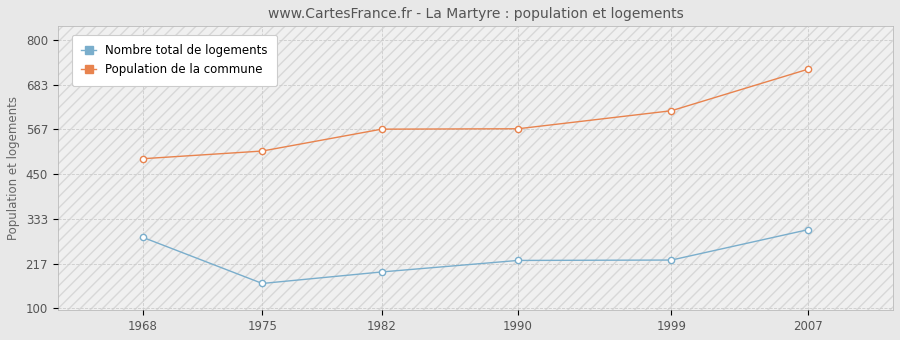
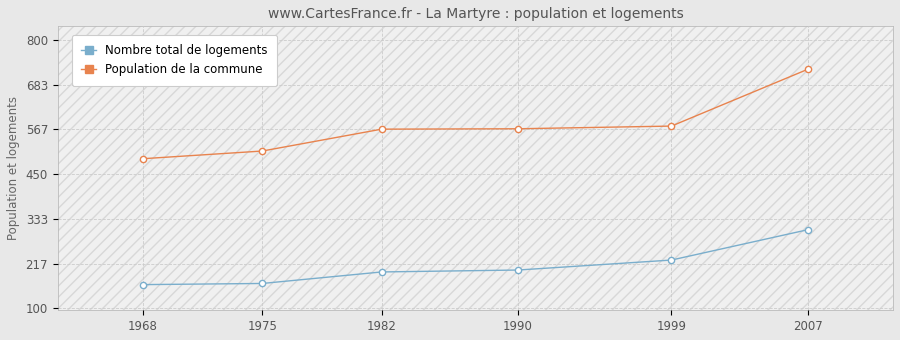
Nombre total de logements/1968: 285 -> 162
Nombre total de logements/1990: 225 -> 200
Population de la commune/1999: 615 -> 575
